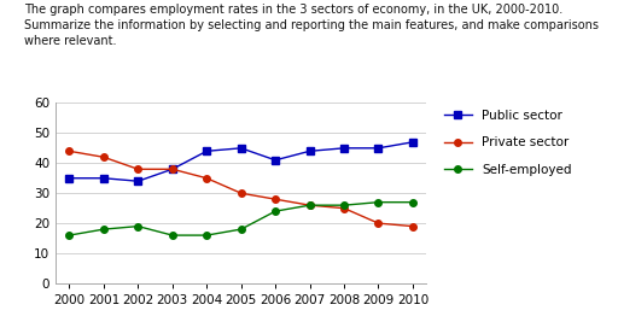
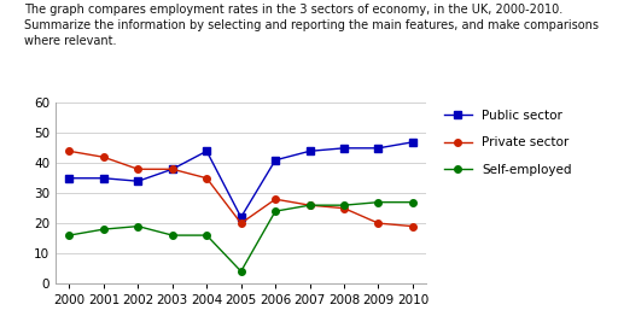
Public sector/2005: 45 -> 22
Private sector/2005: 30 -> 20
Self-employed/2005: 18 -> 4
